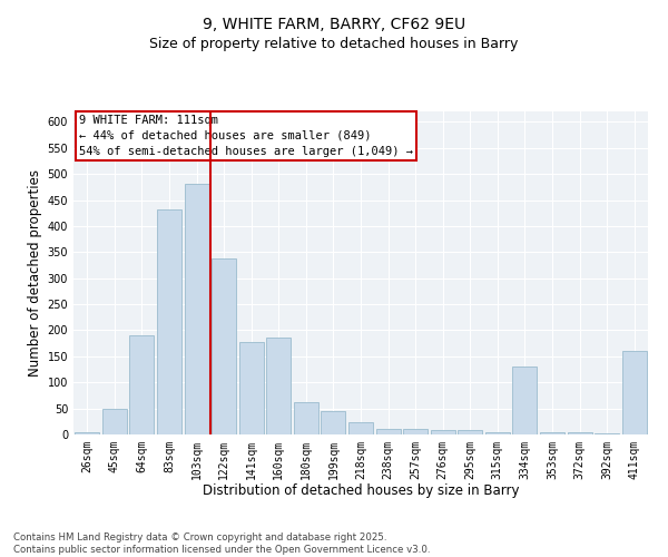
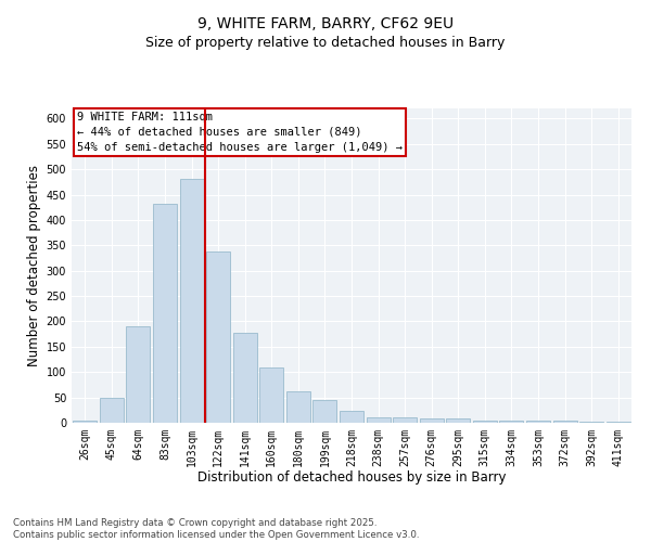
160sqm: 185 -> 108
334sqm: 130 -> 4
411sqm: 160 -> 3
